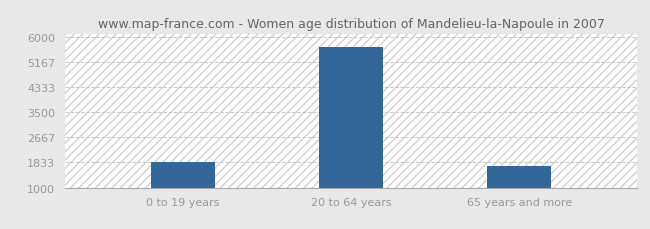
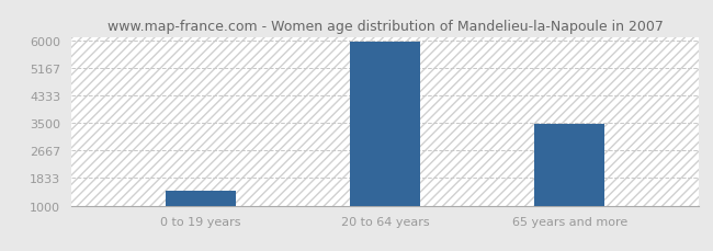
0 to 19 years: 1850 -> 1450
20 to 64 years: 5650 -> 5960
65 years and more: 1700 -> 3460
